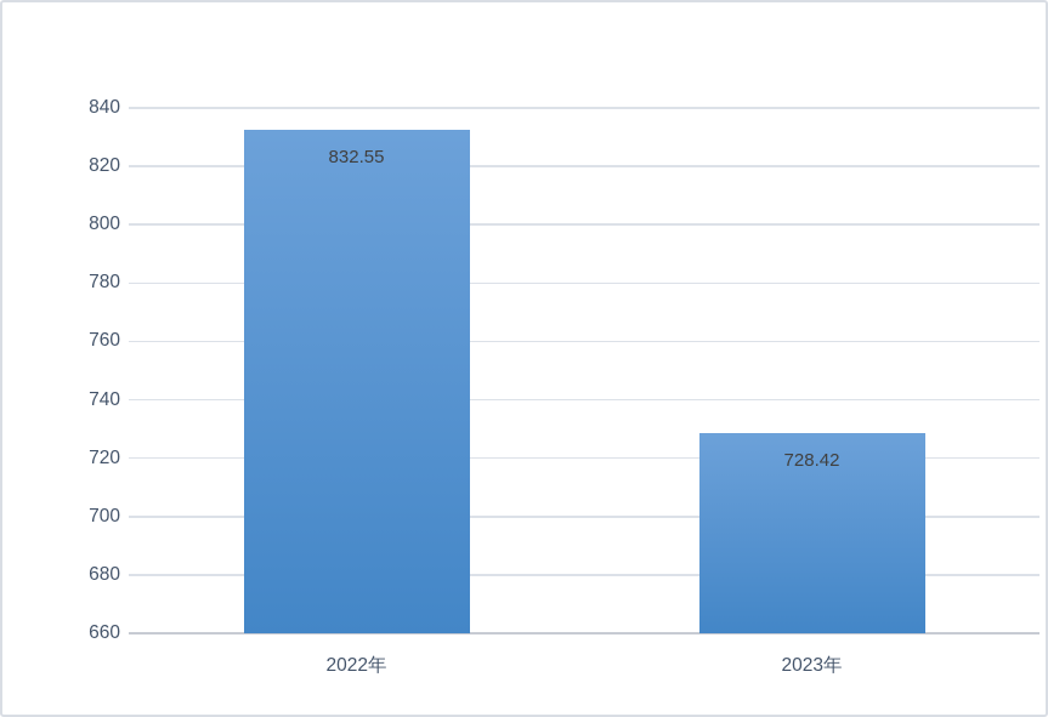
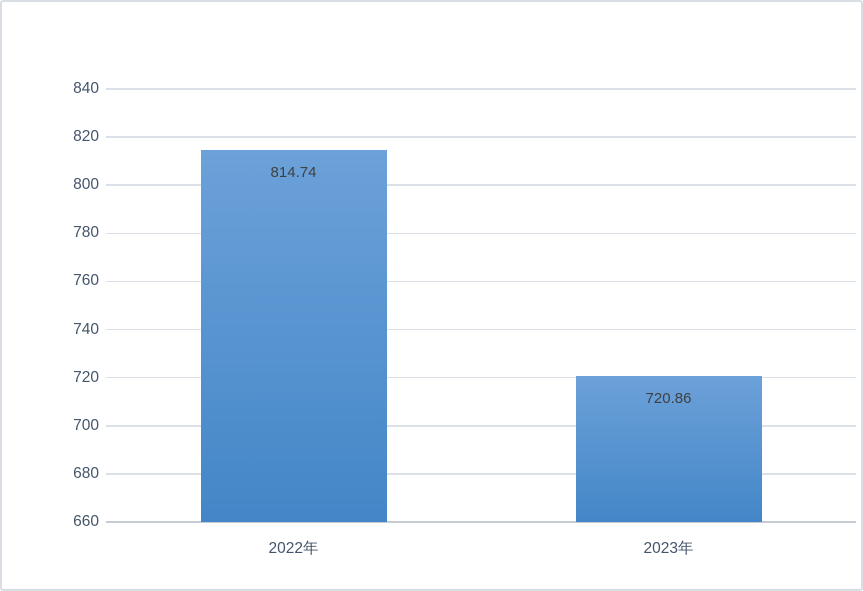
2022年: 832.55 -> 814.74
2023年: 728.42 -> 720.86
